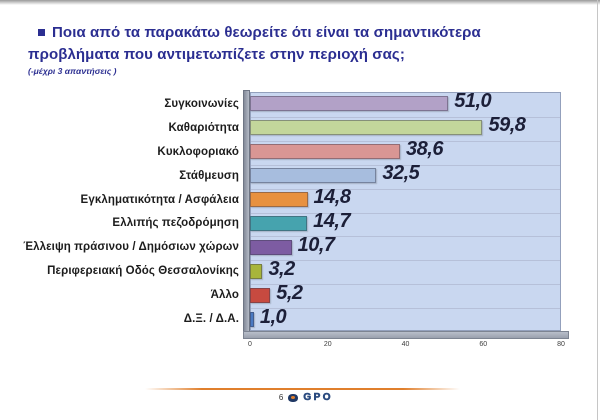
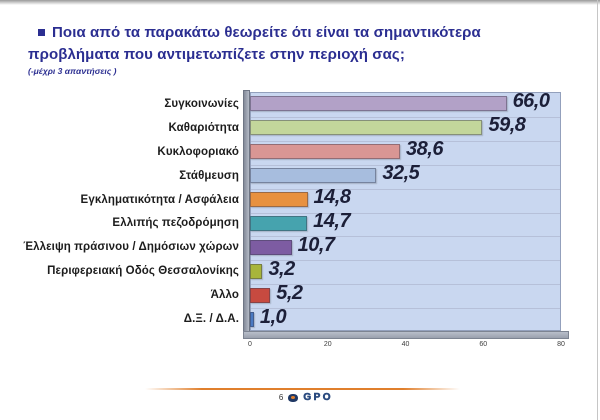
Συγκοινωνίες: 51,0 -> 66,0
